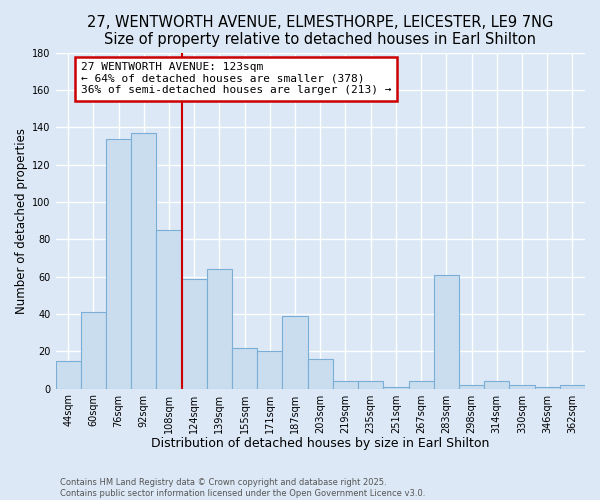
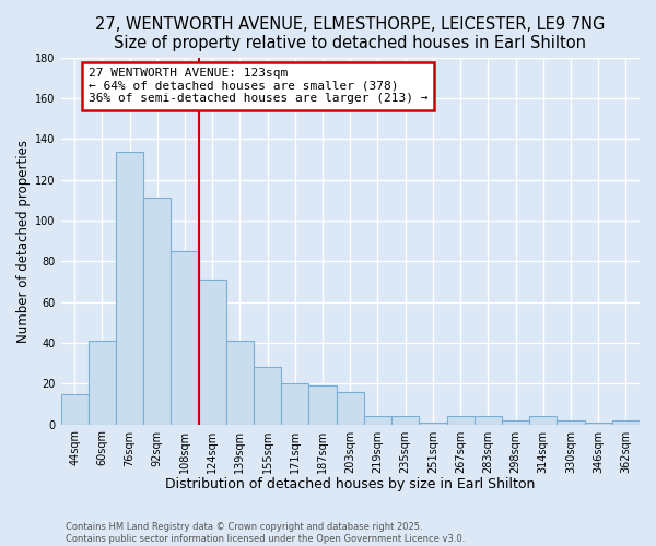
92sqm: 137 -> 111
124sqm: 59 -> 71
139sqm: 64 -> 41
155sqm: 22 -> 28
187sqm: 39 -> 19
283sqm: 61 -> 4
